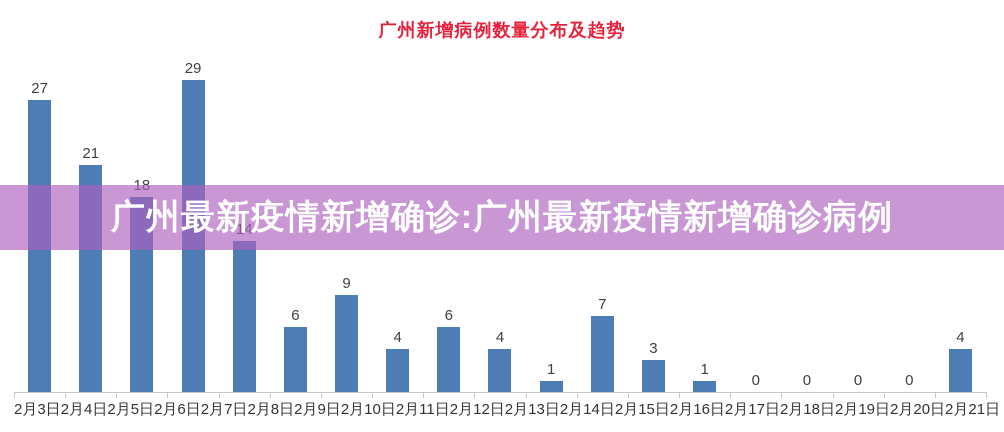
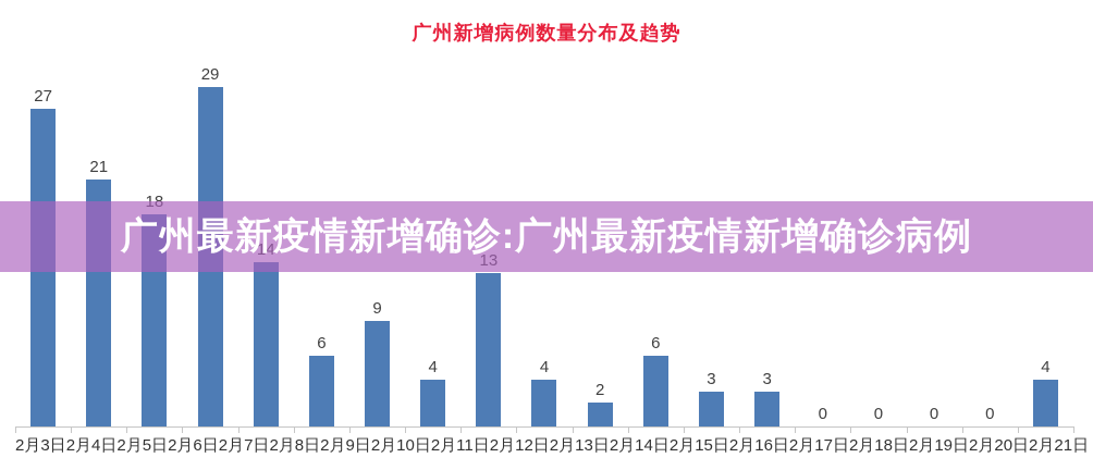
2月11日: 6 -> 13
2月13日: 1 -> 2
2月14日: 7 -> 6
2月16日: 1 -> 3
